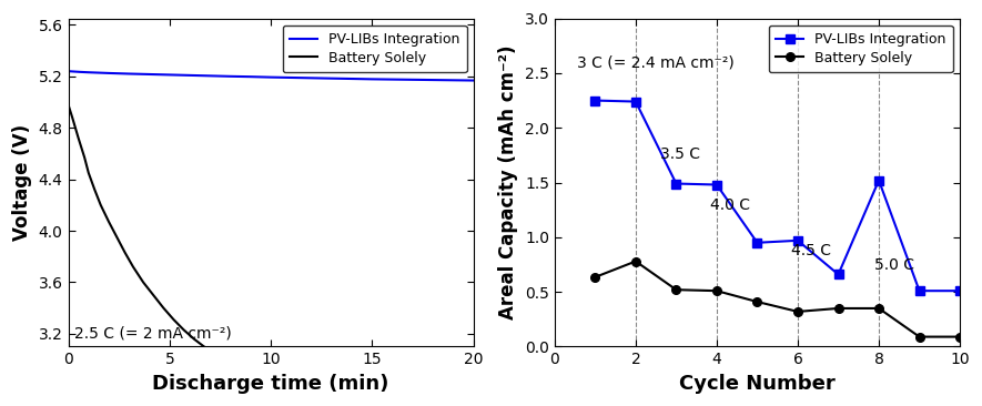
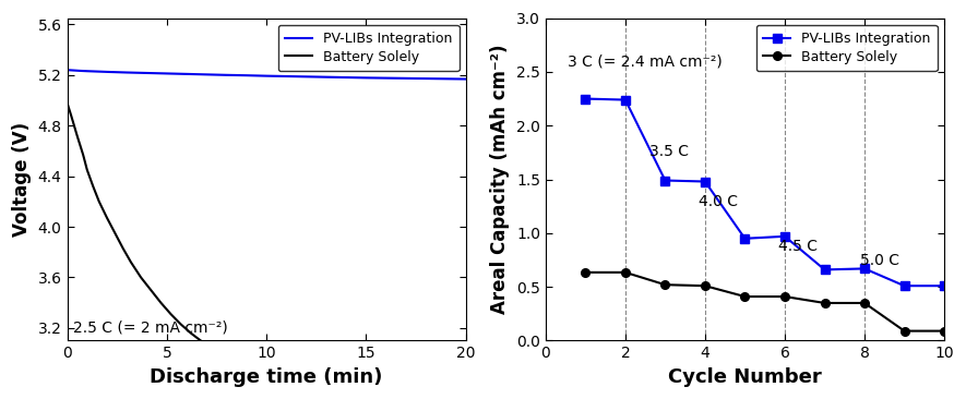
Battery Solely/2: 0.78 -> 0.64
Battery Solely/6: 0.32 -> 0.41
PV-LIBs Integration/8: 1.52 -> 0.67
